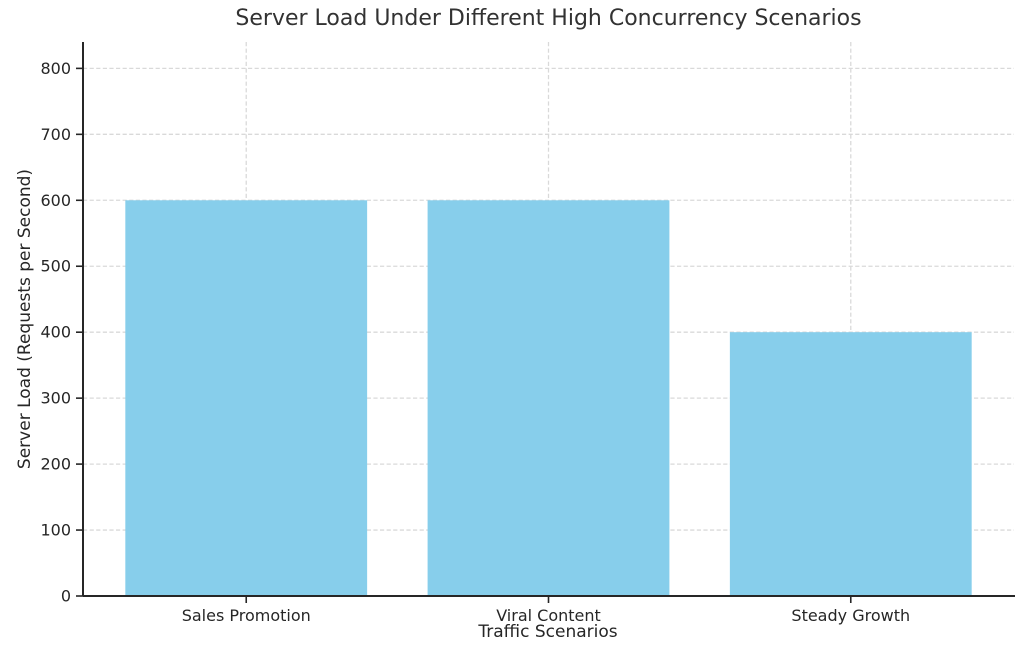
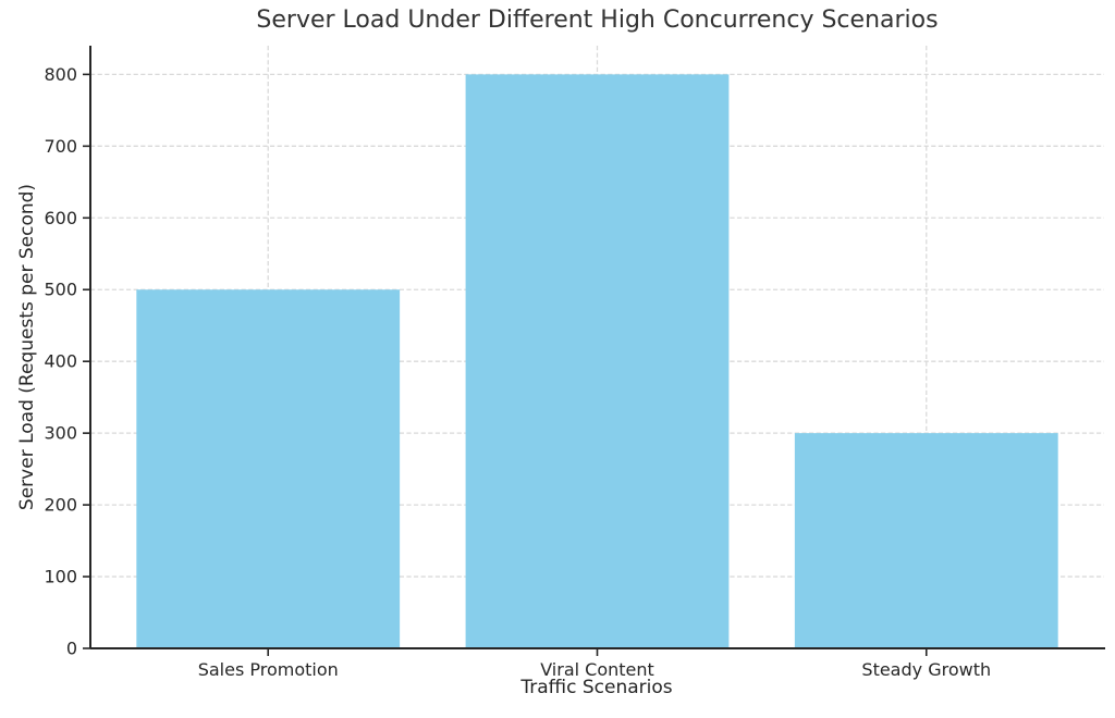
Sales Promotion: 600 -> 500
Viral Content: 600 -> 800
Steady Growth: 400 -> 300
